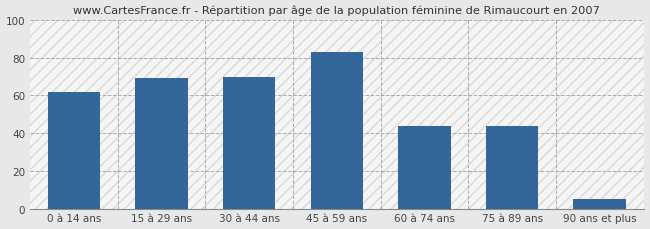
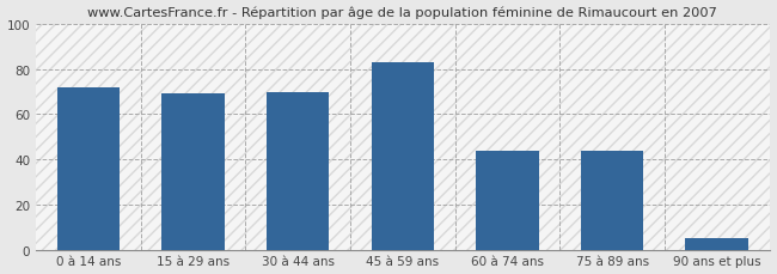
0 à 14 ans: 62 -> 72
